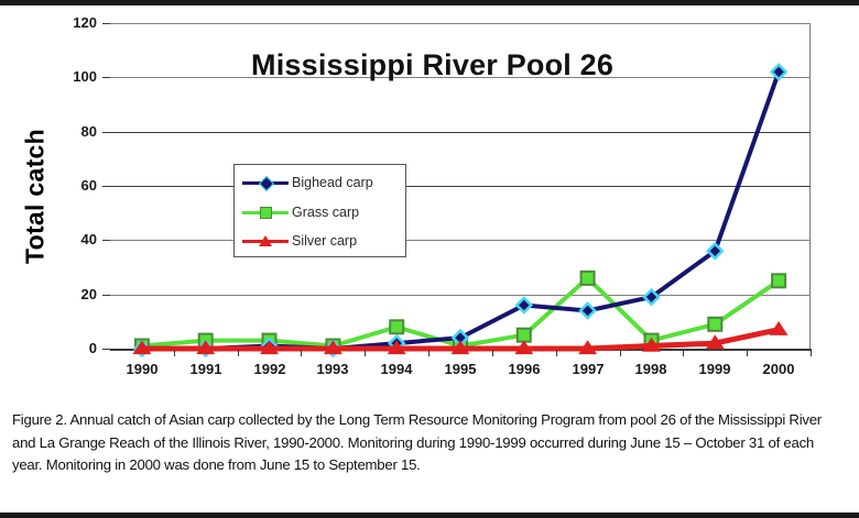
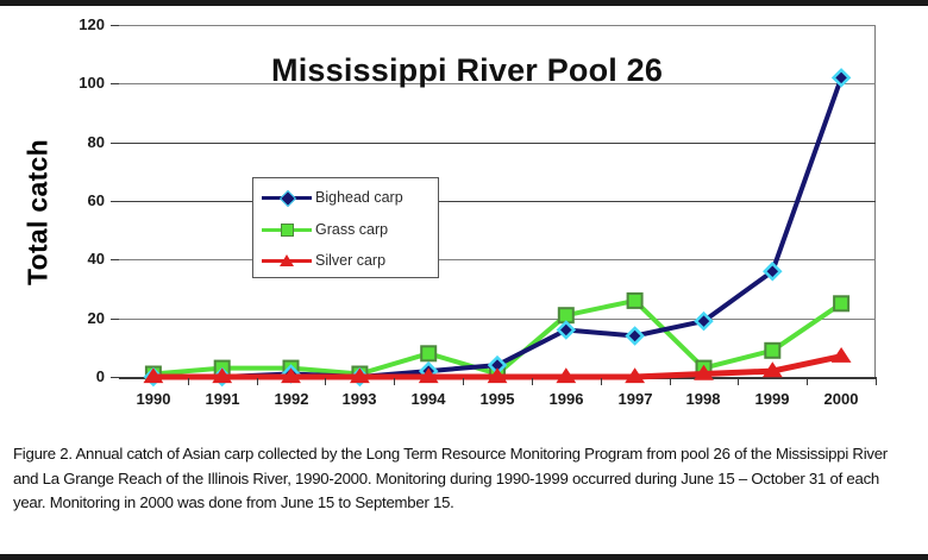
Grass carp/1996: 5 -> 21
